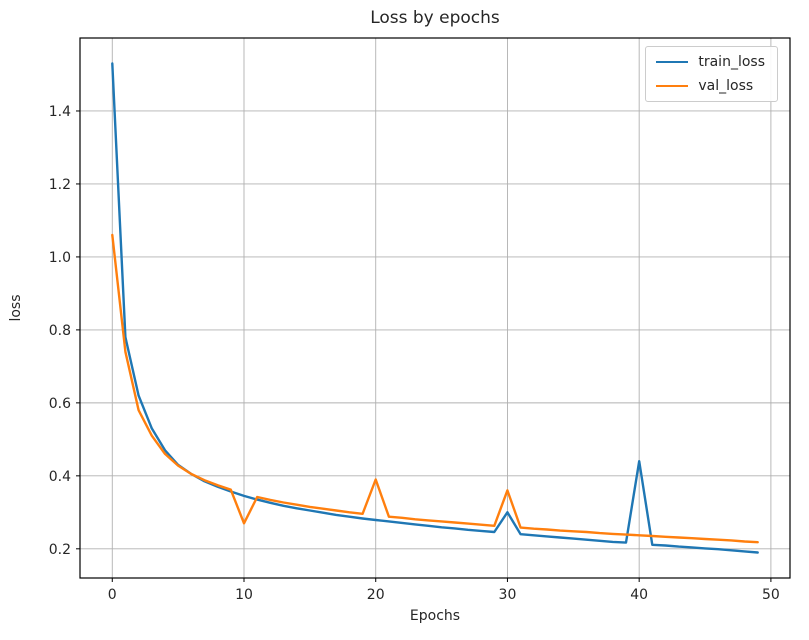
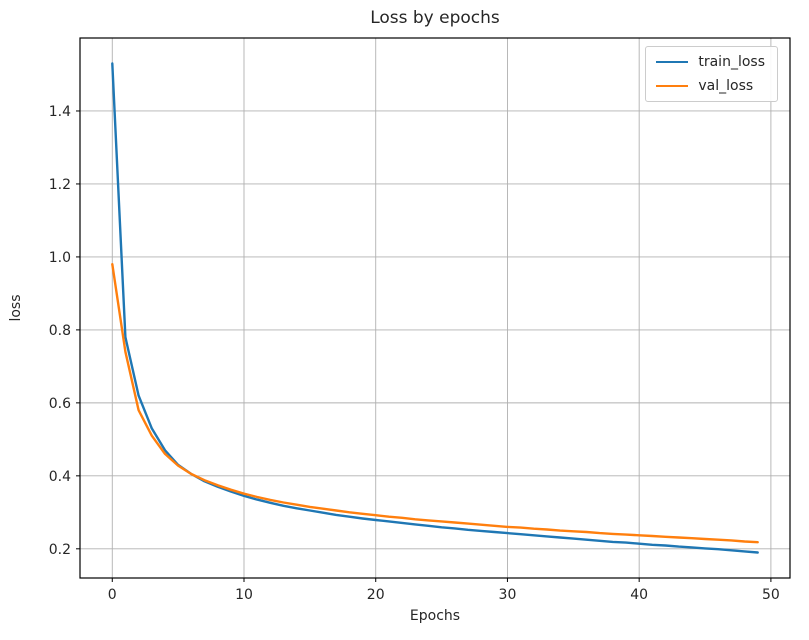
val_loss/0: 1.06 -> 0.98
val_loss/10: 0.27 -> 0.35
val_loss/20: 0.39 -> 0.29
train_loss/30: 0.30 -> 0.24
val_loss/30: 0.36 -> 0.26
train_loss/40: 0.44 -> 0.21
